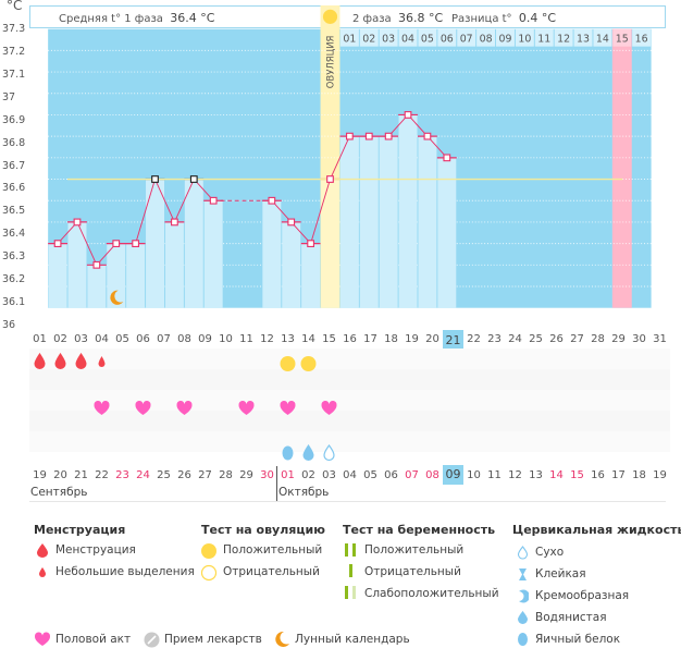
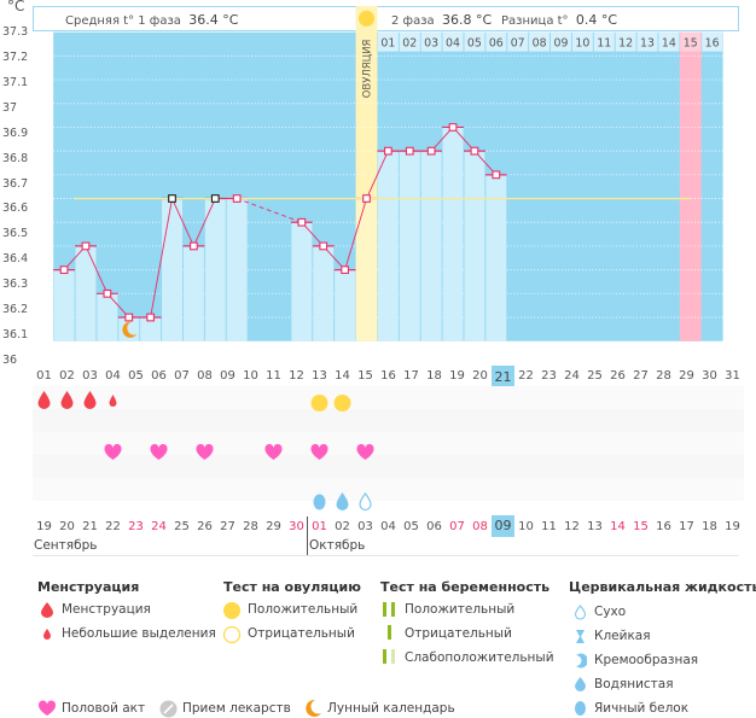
04: 36.3 -> 36.1
05: 36.3 -> 36.1
09: 36.5 -> 36.6
